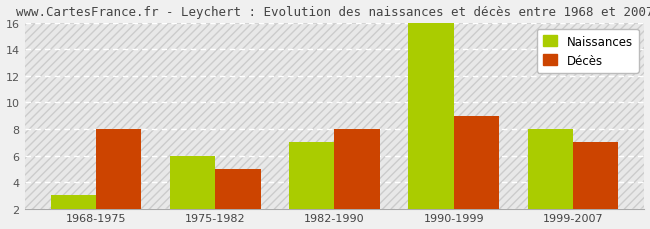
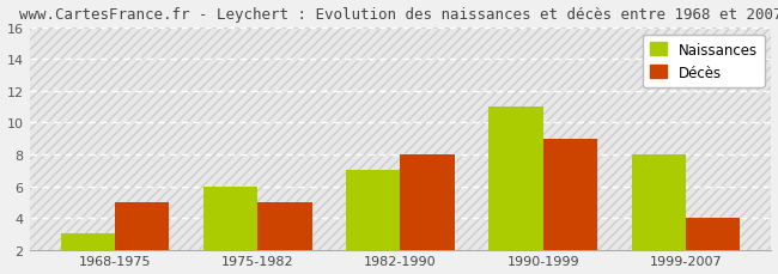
Décès/1968-1975: 8 -> 5
Naissances/1990-1999: 16 -> 11
Décès/1999-2007: 7 -> 4
